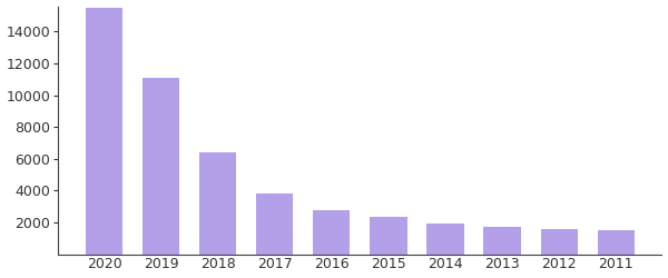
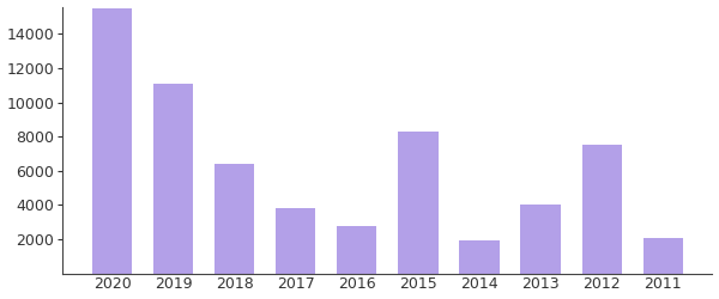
2015: 2400 -> 8300
2013: 1700 -> 4000
2012: 1600 -> 7500
2011: 1500 -> 2100
